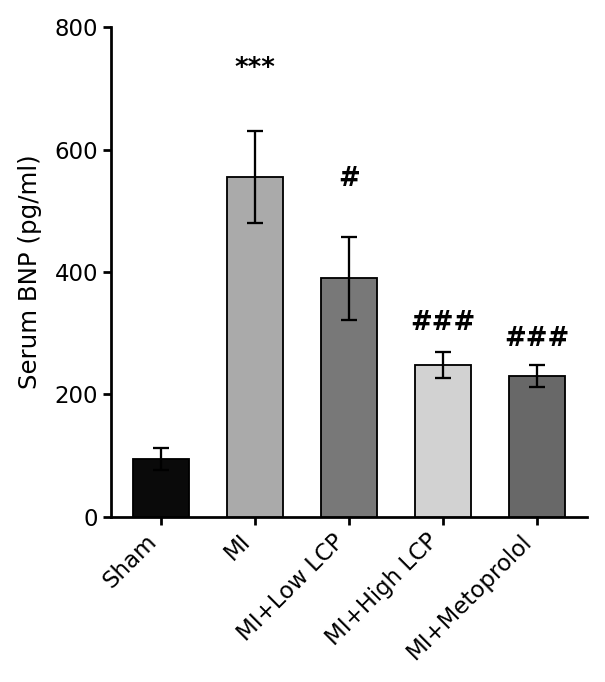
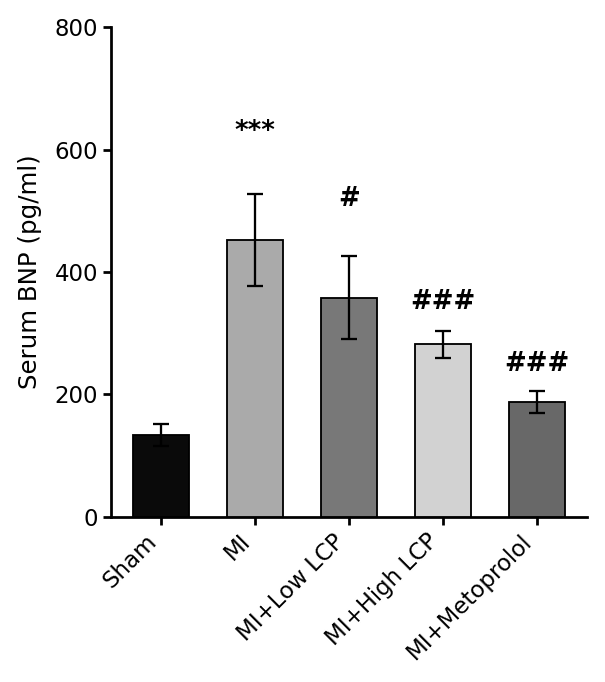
Sham: 95 -> 134
MI: 555 -> 452
MI+Low LCP: 390 -> 358
MI+High LCP: 248 -> 282
MI+Metoprolol: 230 -> 188
